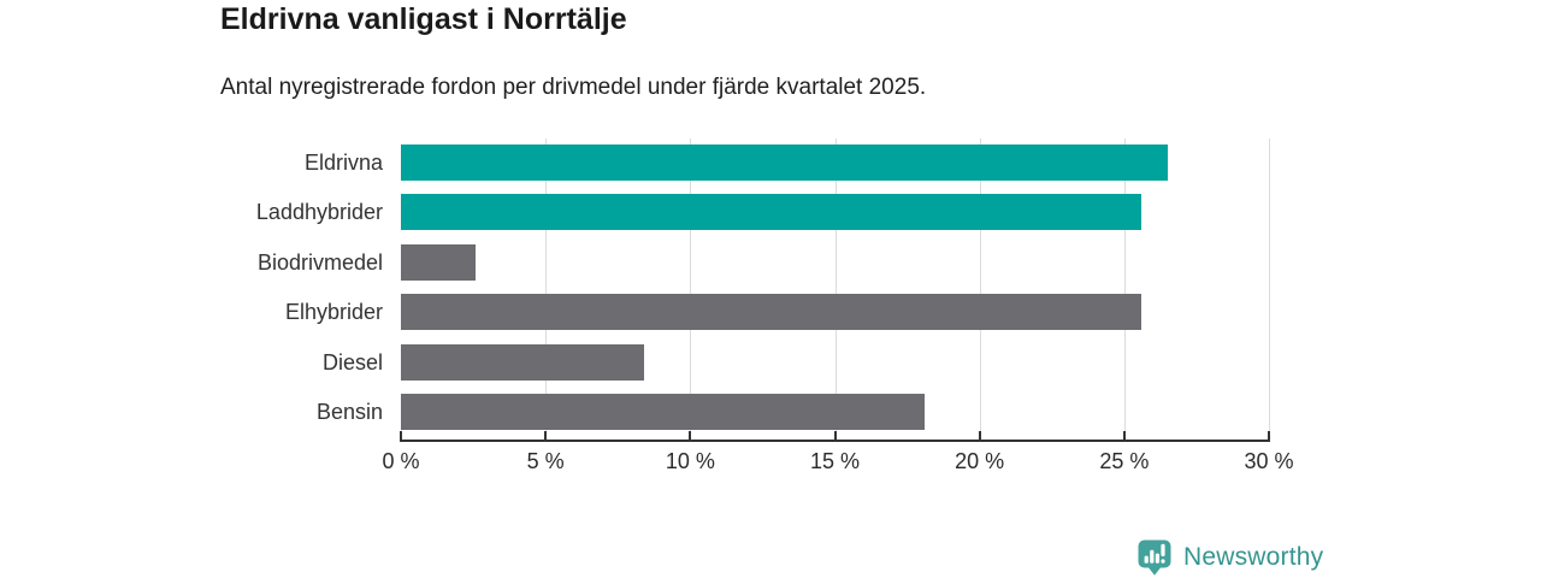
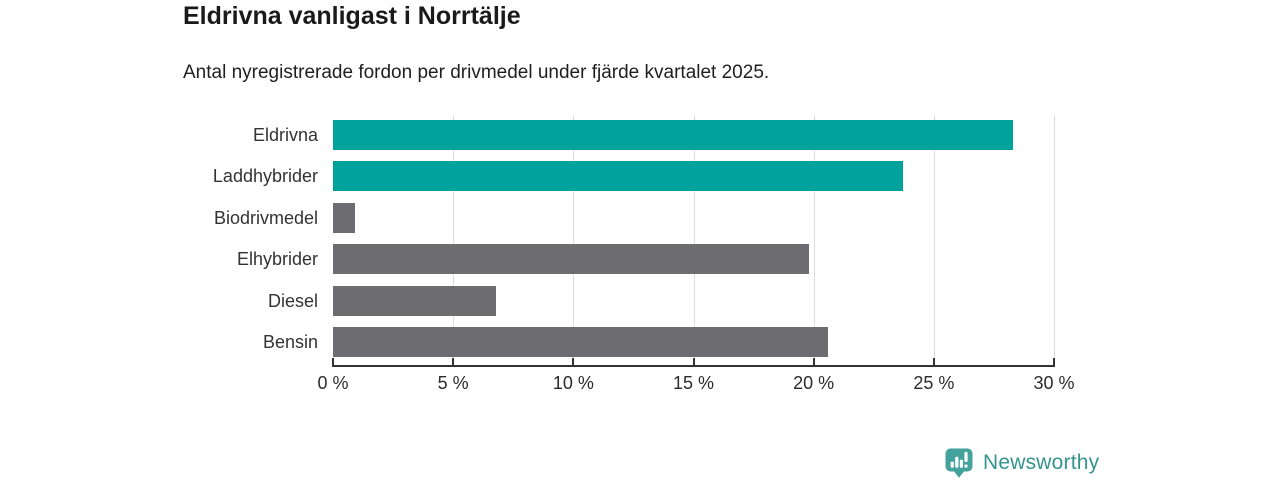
Eldrivna: 26.5% -> 28.3%
Laddhybrider: 25.6% -> 23.7%
Biodrivmedel: 2.6% -> 0.9%
Elhybrider: 25.6% -> 19.8%
Diesel: 8.4% -> 6.8%
Bensin: 18.1% -> 20.6%
